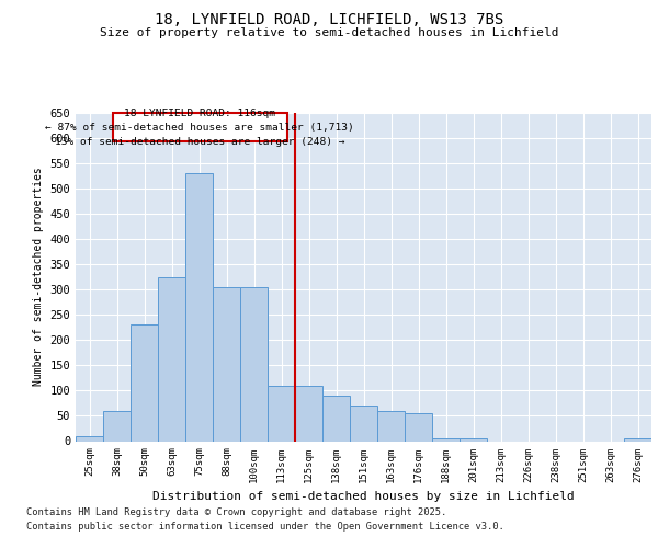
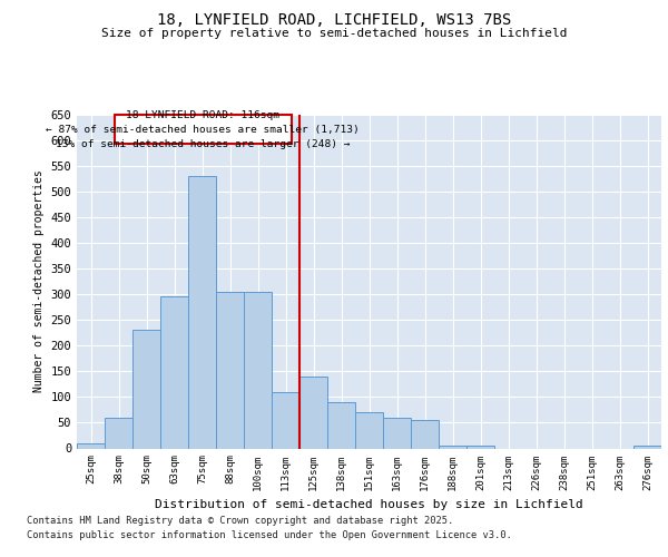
63sqm: 325 -> 295
125sqm: 110 -> 140
